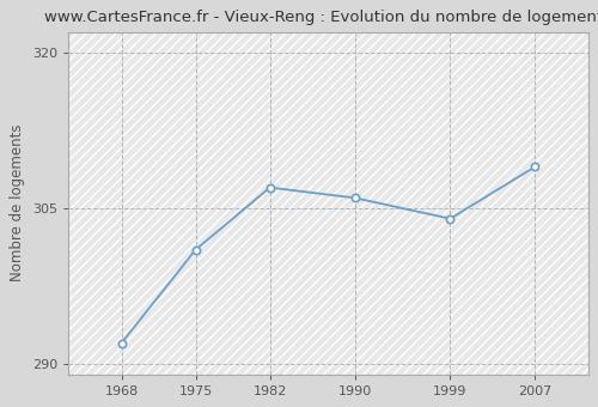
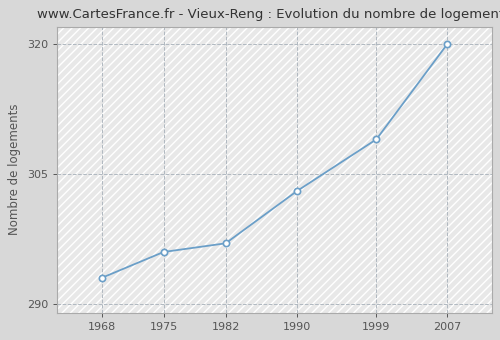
1968: 292 -> 293
1975: 301 -> 296
1982: 307 -> 297
1990: 306 -> 303
1999: 304 -> 309
2007: 309 -> 320
